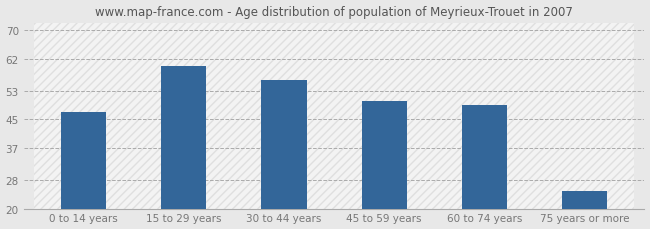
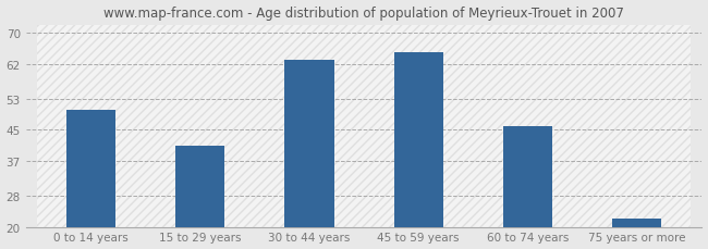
0 to 14 years: 47 -> 50
15 to 29 years: 60 -> 41
30 to 44 years: 56 -> 63
45 to 59 years: 50 -> 65
60 to 74 years: 49 -> 46
75 years or more: 25 -> 22
